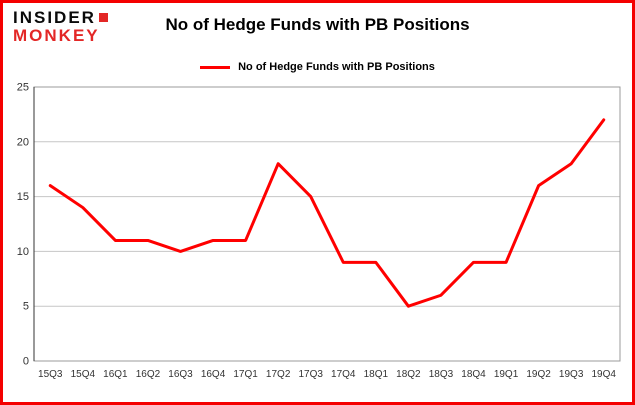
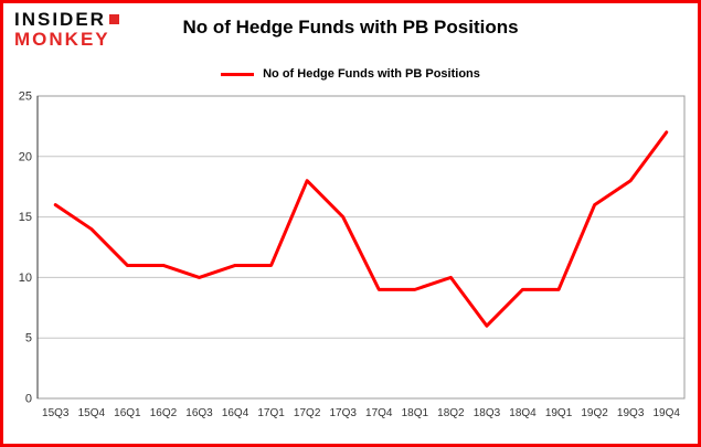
18Q2: 5 -> 10
